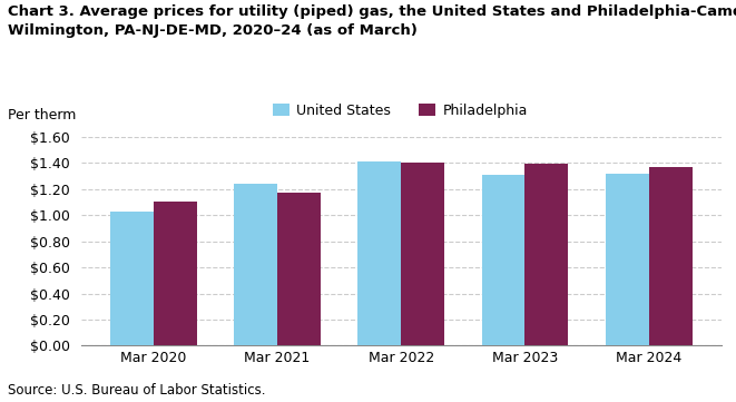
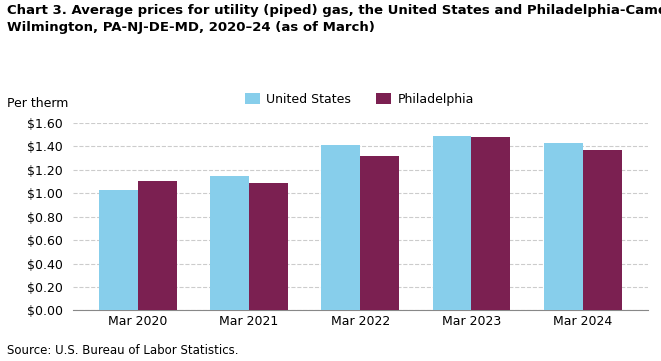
United States/Mar 2021: $1.24 -> $1.15
Philadelphia/Mar 2021: $1.17 -> $1.09
Philadelphia/Mar 2022: $1.40 -> $1.32
United States/Mar 2023: $1.31 -> $1.49
Philadelphia/Mar 2023: $1.39 -> $1.48
United States/Mar 2024: $1.32 -> $1.43
